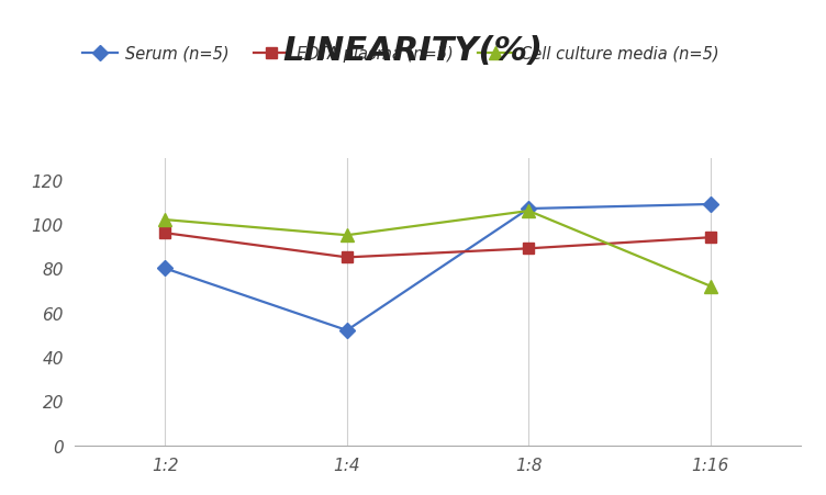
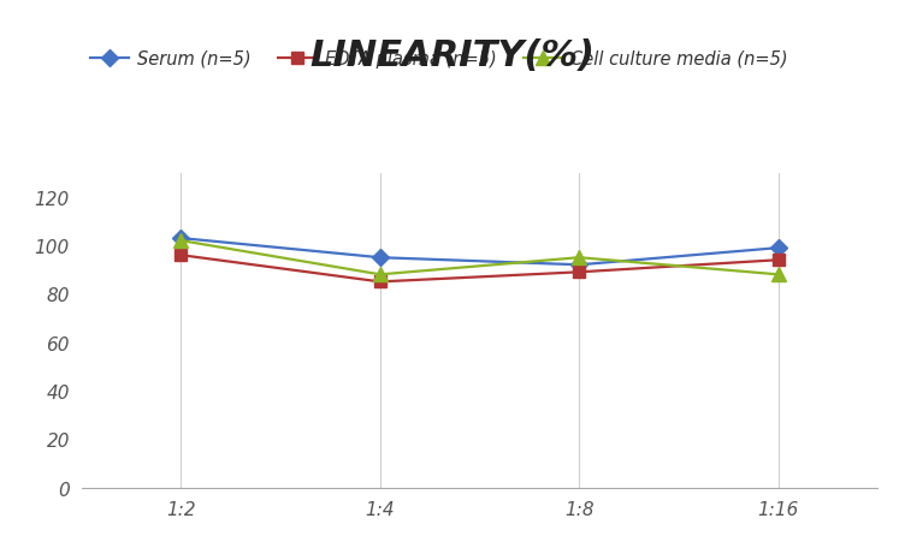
Serum (n=5)/1:2: 80 -> 103
Serum (n=5)/1:4: 52 -> 95
Cell culture media (n=5)/1:4: 95 -> 88
Serum (n=5)/1:8: 107 -> 92
Cell culture media (n=5)/1:8: 106 -> 95
Serum (n=5)/1:16: 109 -> 99
Cell culture media (n=5)/1:16: 72 -> 88
